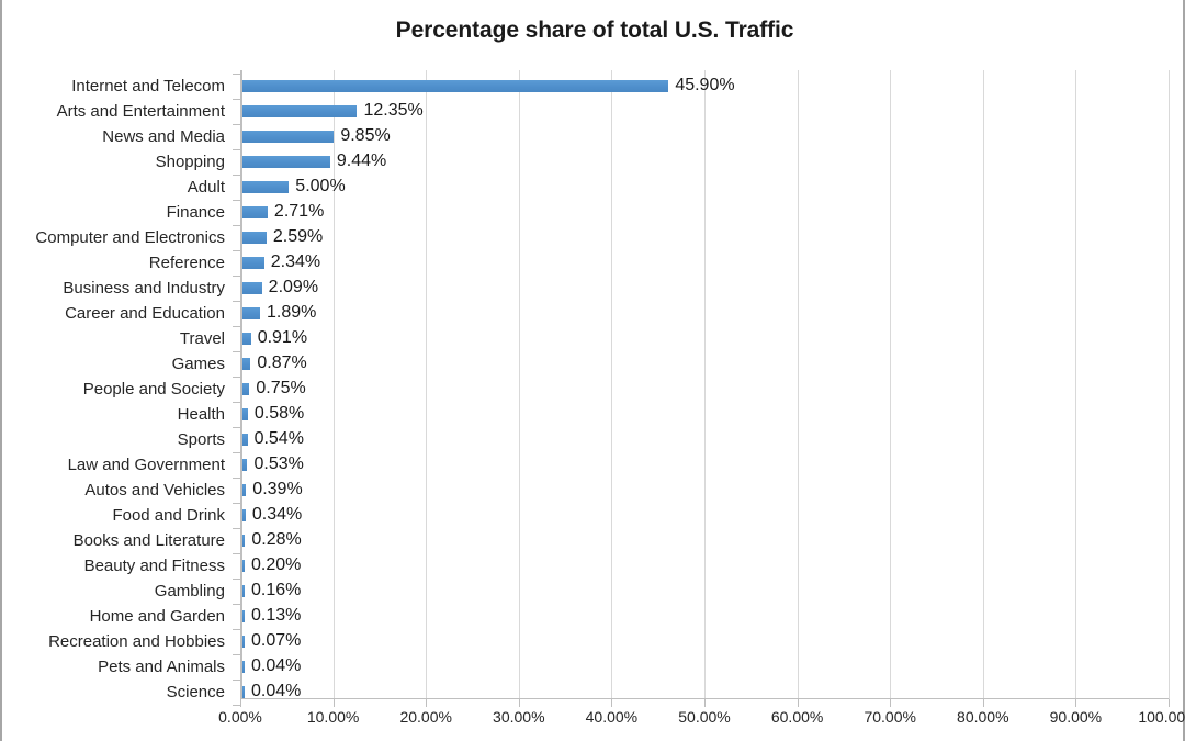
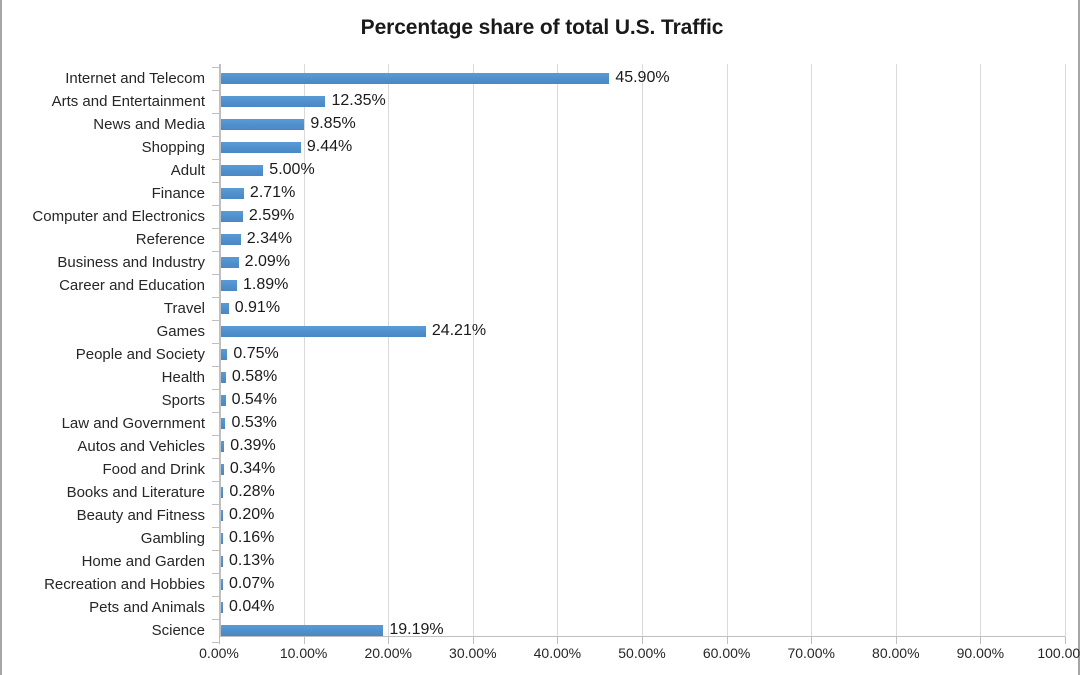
Games: 0.87% -> 24.21%
Science: 0.04% -> 19.19%
